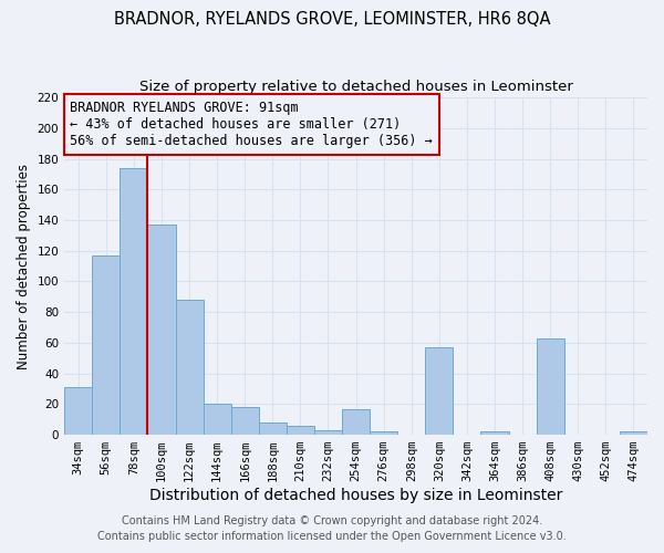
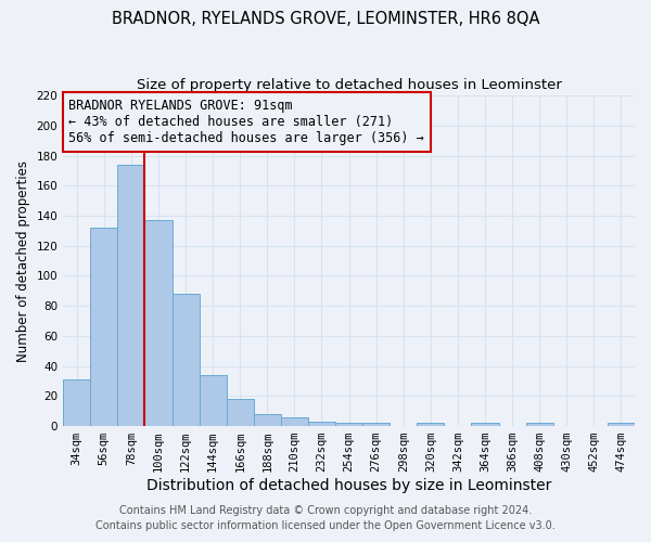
56sqm: 117 -> 132
144sqm: 20 -> 34
254sqm: 17 -> 2
320sqm: 57 -> 2
408sqm: 63 -> 2
